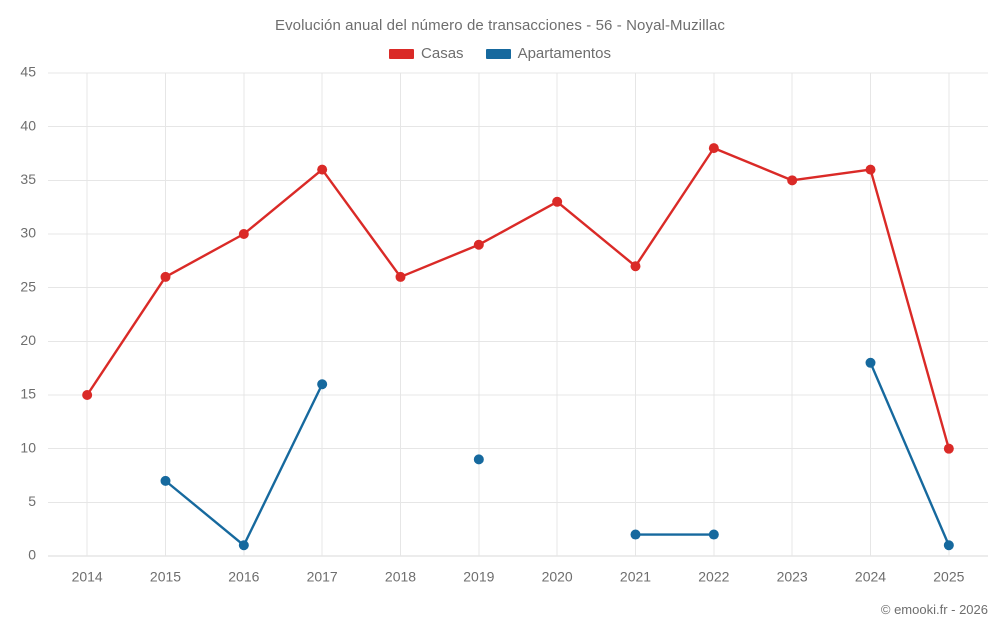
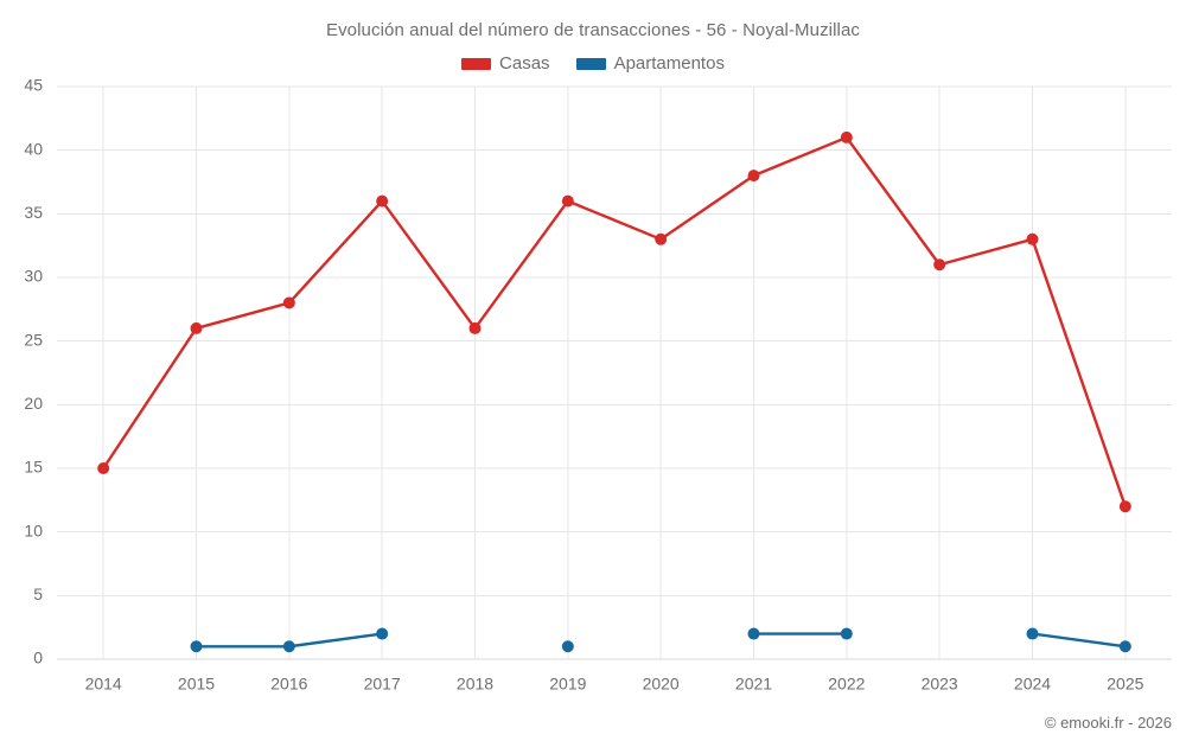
Apartamentos/2015: 7 -> 1
Casas/2016: 30 -> 28
Apartamentos/2017: 16 -> 2
Casas/2019: 29 -> 36
Apartamentos/2019: 9 -> 1
Casas/2021: 27 -> 38
Casas/2022: 38 -> 41
Casas/2023: 35 -> 31
Casas/2024: 36 -> 33
Apartamentos/2024: 18 -> 2
Casas/2025: 10 -> 12
